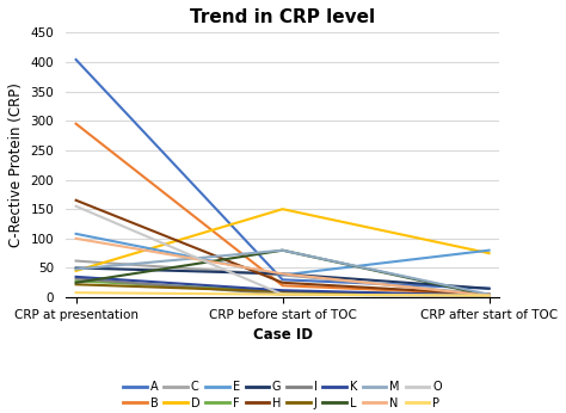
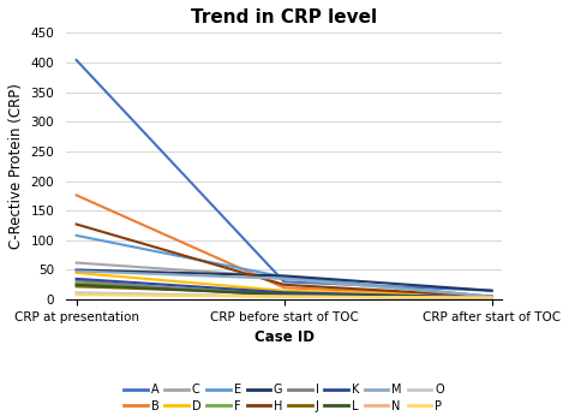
B/CRP at presentation: 295 -> 176
H/CRP at presentation: 165 -> 127
N/CRP at presentation: 100 -> 10
O/CRP at presentation: 155 -> 12
D/CRP before start of TOC: 150 -> 15
L/CRP before start of TOC: 80 -> 8
M/CRP before start of TOC: 80 -> 35
N/CRP before start of TOC: 40 -> 5
D/CRP after start of TOC: 75 -> 5
E/CRP after start of TOC: 80 -> 5
